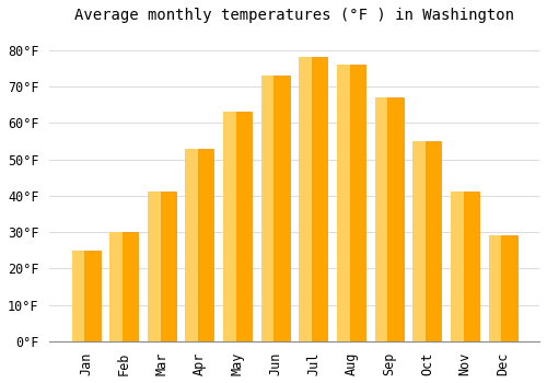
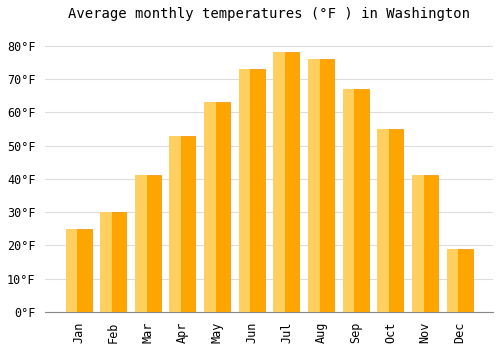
Dec: 29°F -> 19°F
